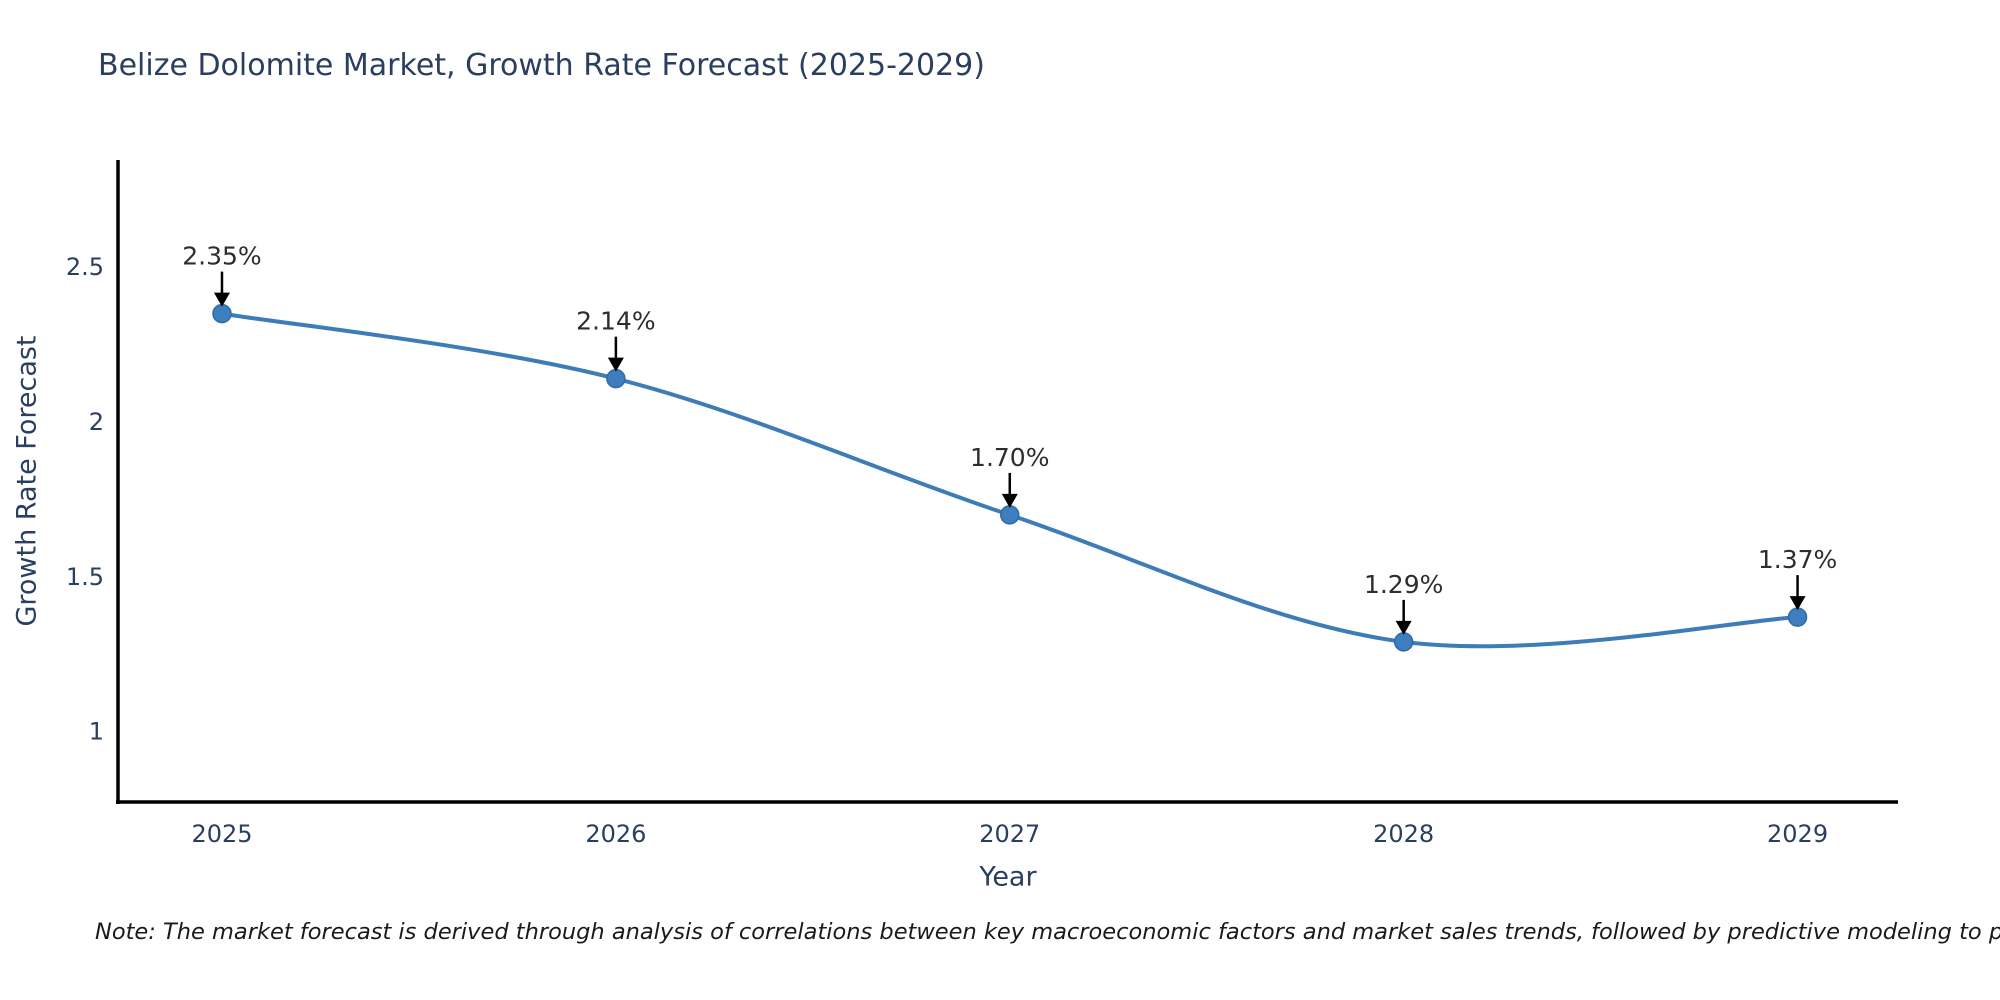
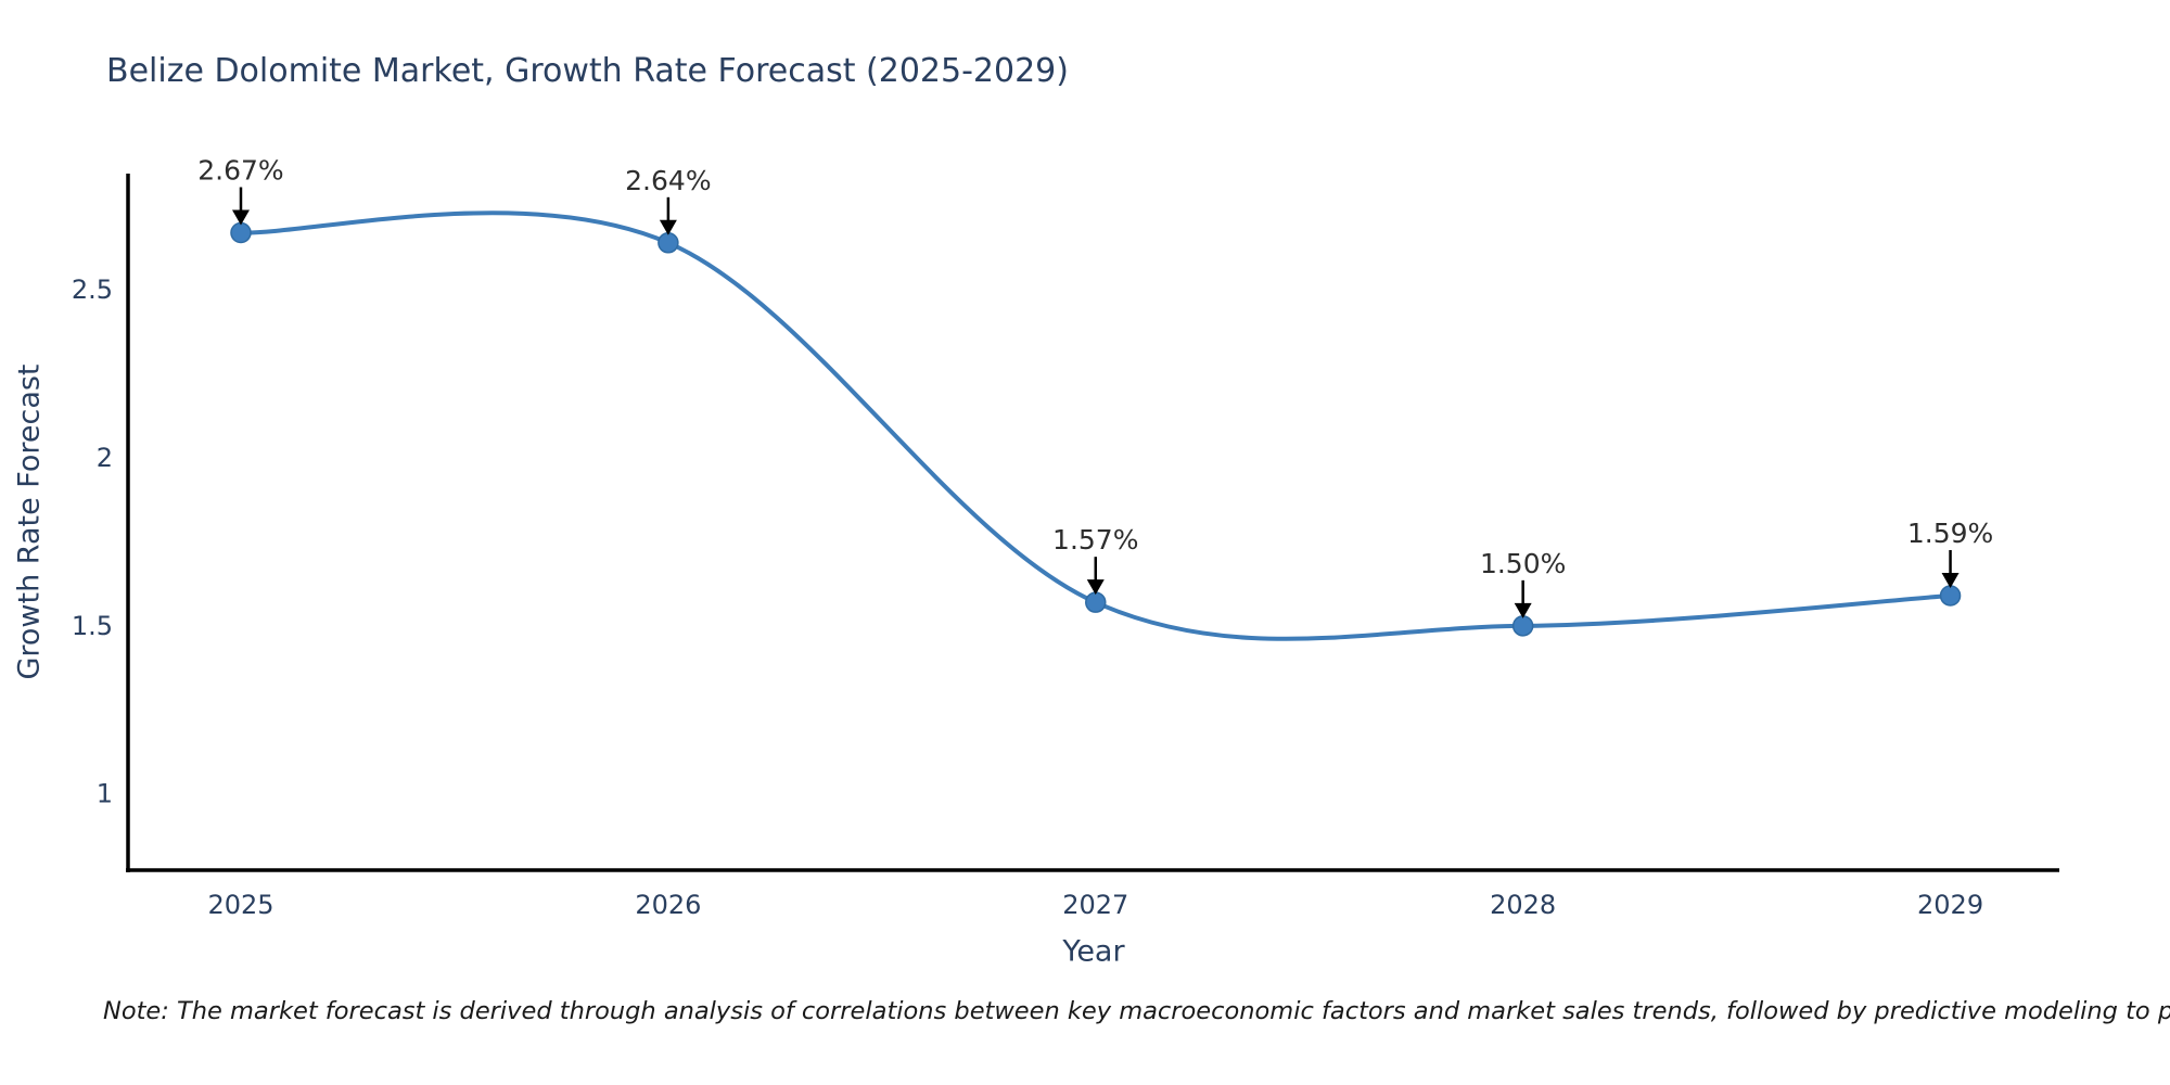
2025: 2.35% -> 2.67%
2026: 2.14% -> 2.64%
2027: 1.70% -> 1.57%
2028: 1.29% -> 1.50%
2029: 1.37% -> 1.59%
